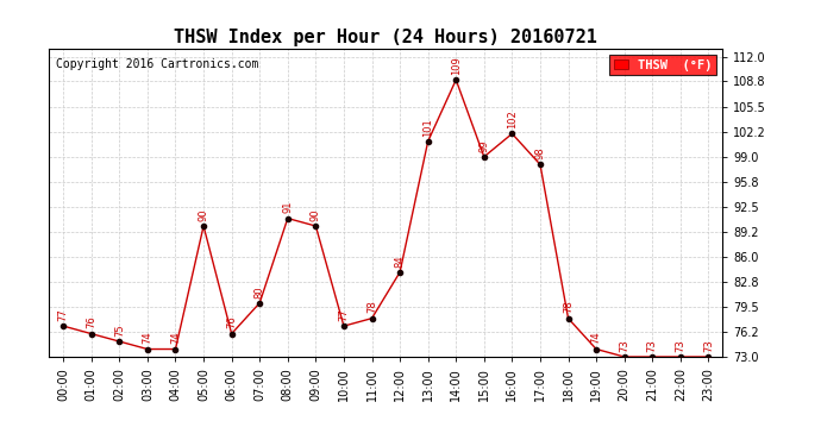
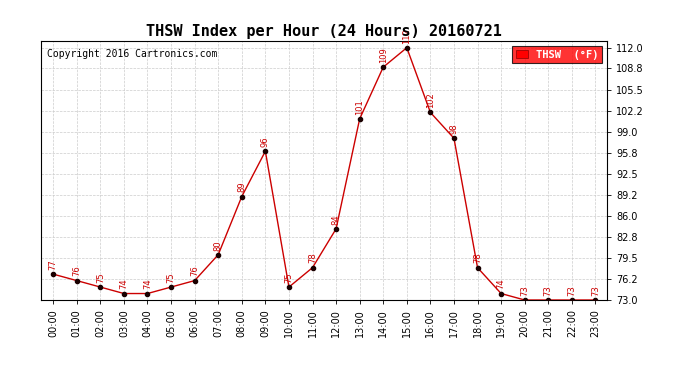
05:00: 90 -> 75
08:00: 91 -> 89
09:00: 90 -> 96
10:00: 77 -> 75
15:00: 99 -> 112
